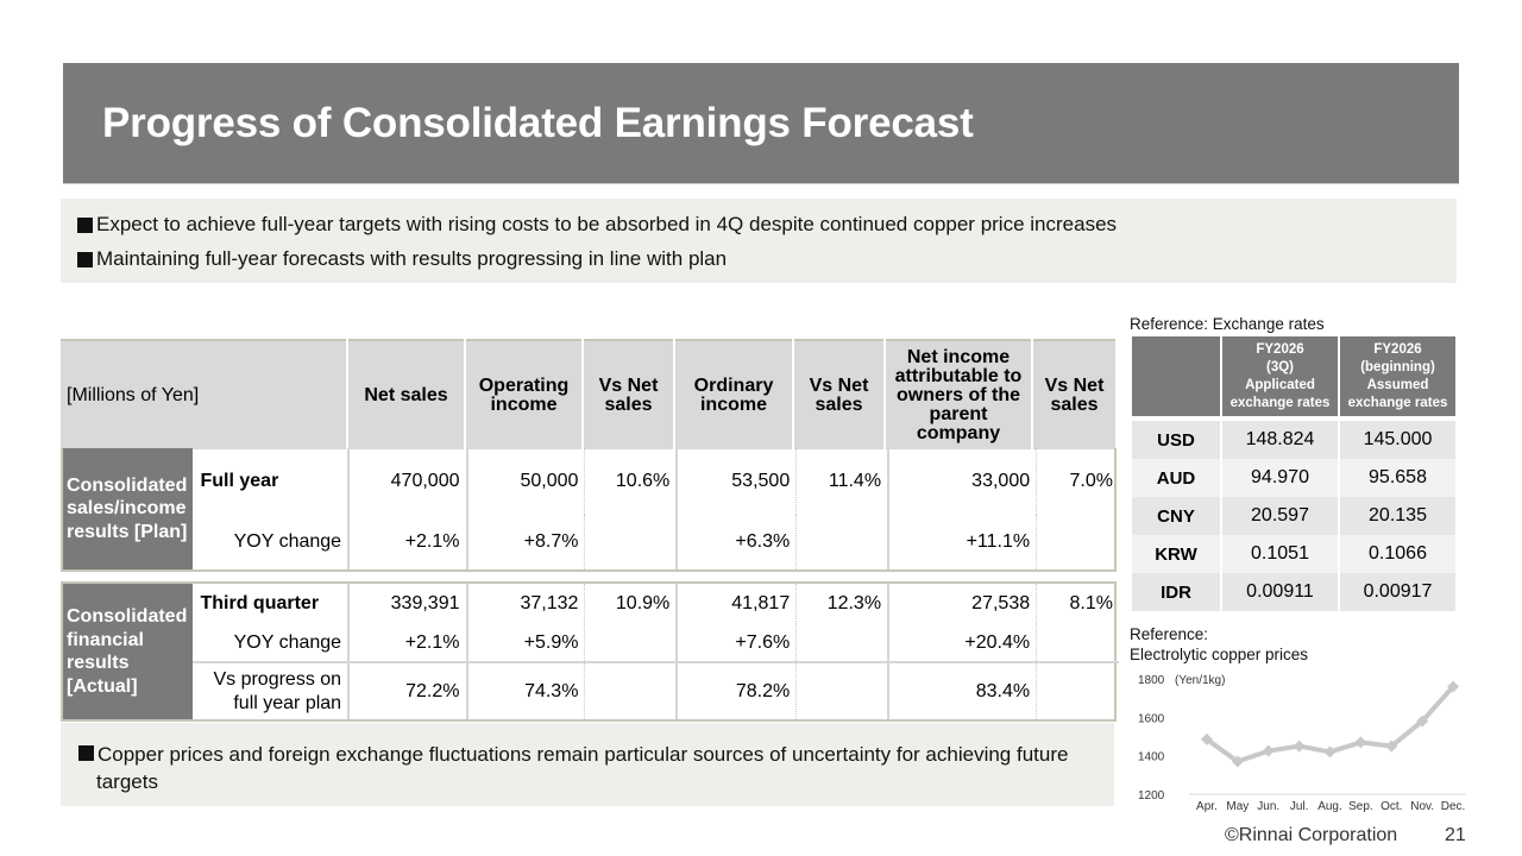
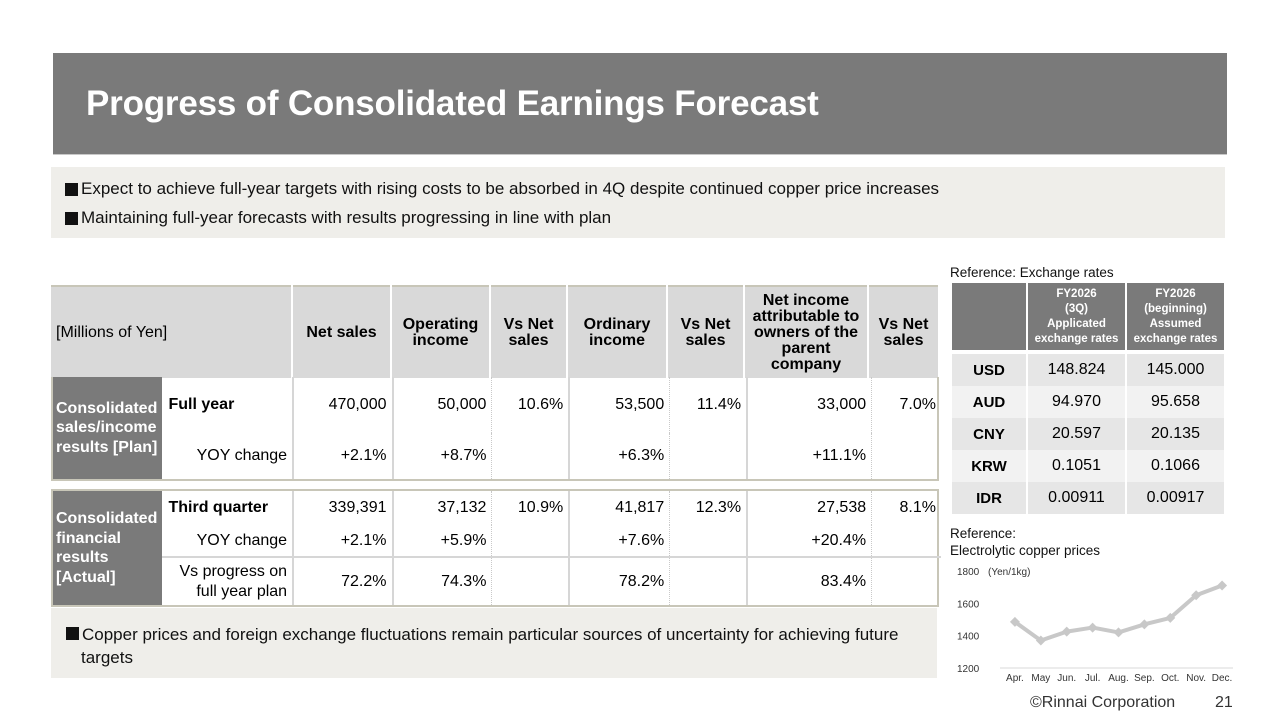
Oct.: 1450 -> 1510
Nov.: 1580 -> 1650
Dec.: 1760 -> 1710
